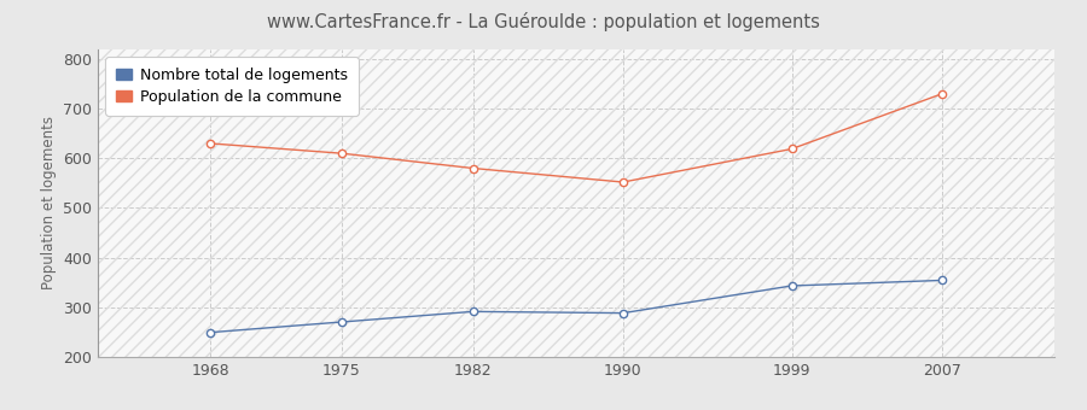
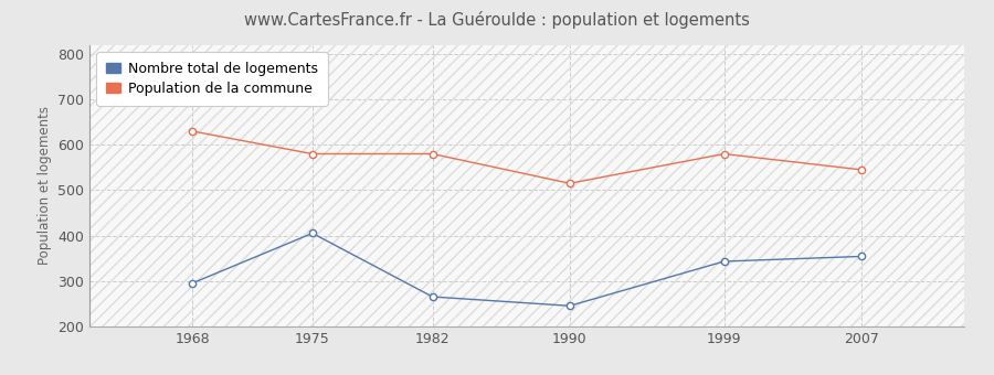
Nombre total de logements/1968: 249 -> 295
Nombre total de logements/1975: 270 -> 405
Population de la commune/1975: 610 -> 580
Nombre total de logements/1982: 291 -> 265
Nombre total de logements/1990: 288 -> 245
Population de la commune/1990: 552 -> 515
Population de la commune/1999: 619 -> 580
Population de la commune/2007: 730 -> 545
